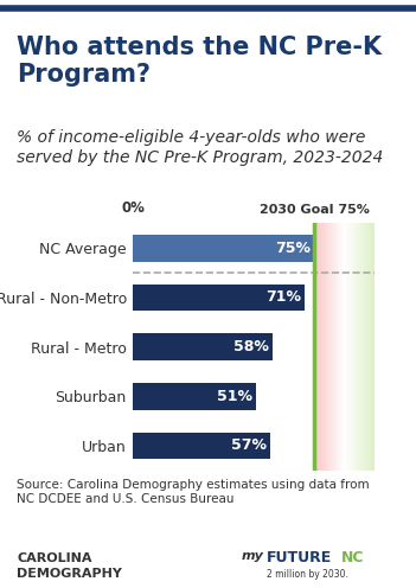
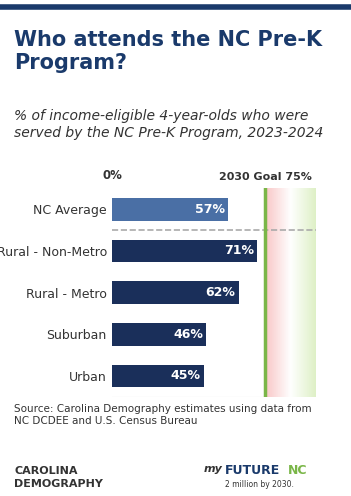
NC Average: 75% -> 57%
Rural - Metro: 58% -> 62%
Suburban: 51% -> 46%
Urban: 57% -> 45%
